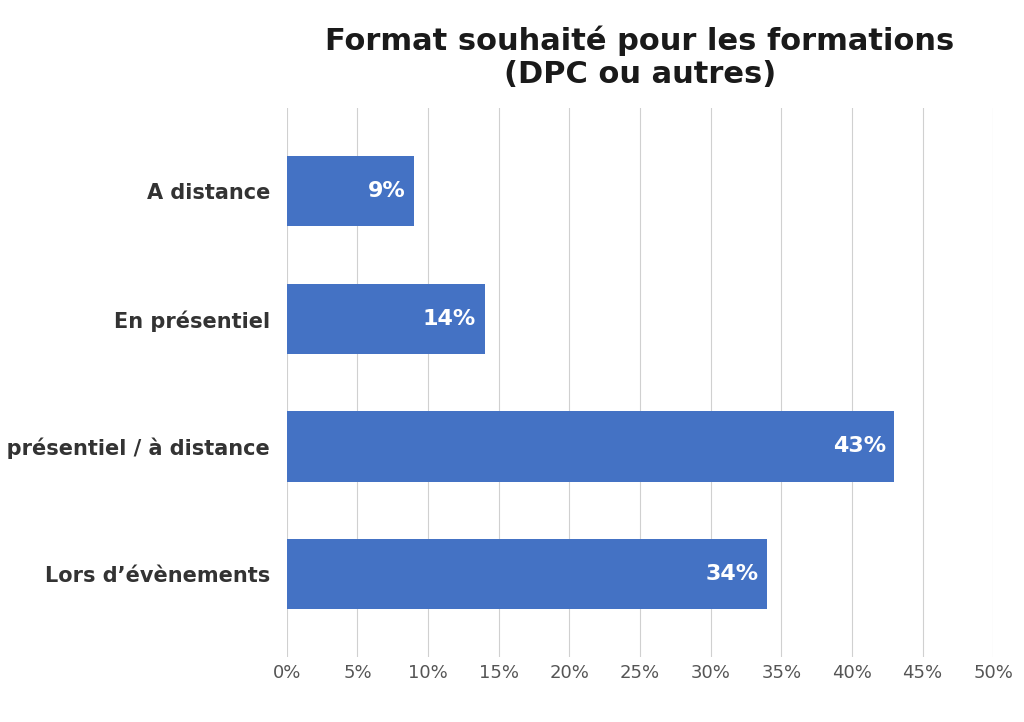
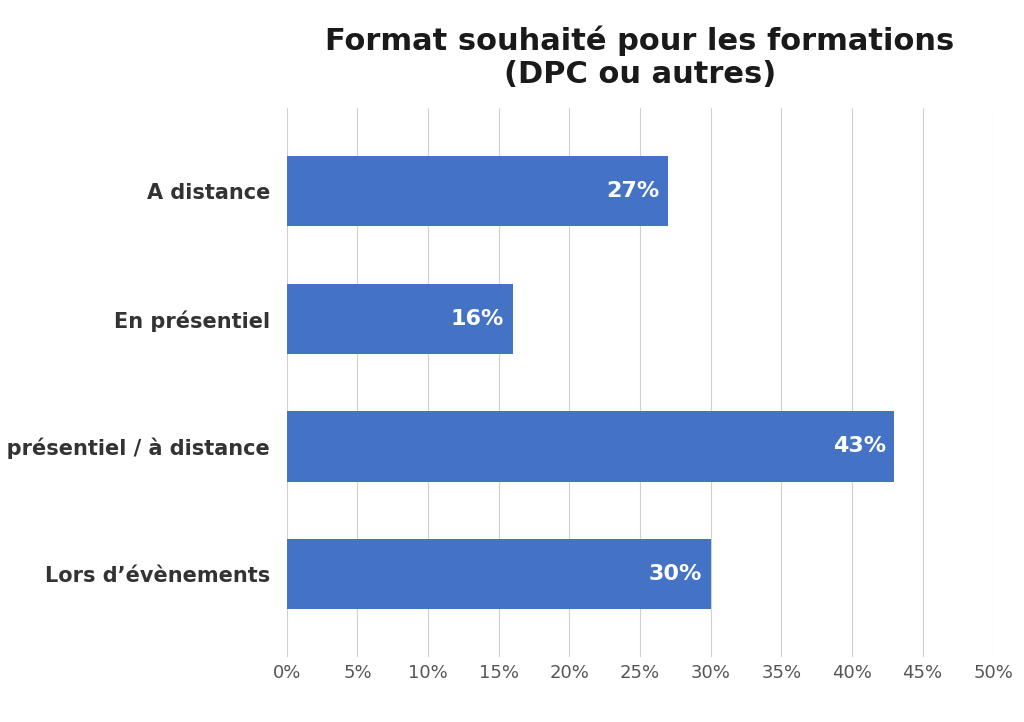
A distance: 9% -> 27%
En présentiel: 14% -> 16%
Lors d’évènements: 34% -> 30%
